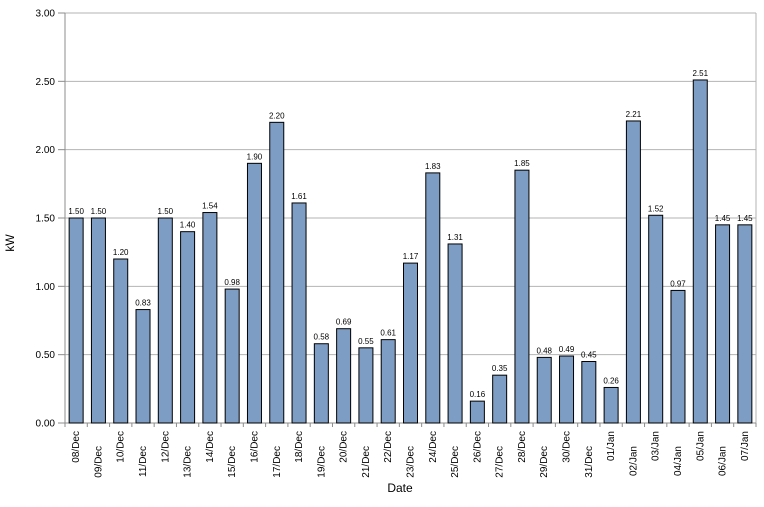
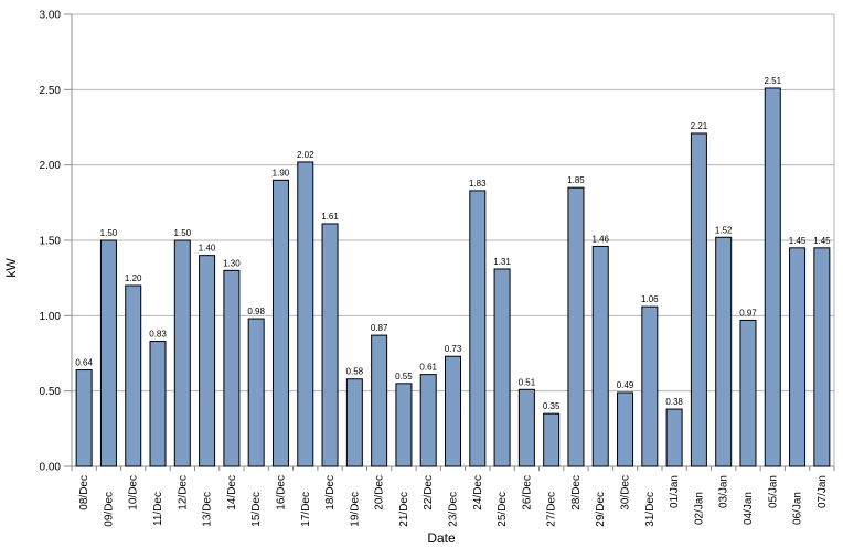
08/Dec: 1.50 -> 0.64
14/Dec: 1.54 -> 1.30
17/Dec: 2.20 -> 2.02
20/Dec: 0.69 -> 0.87
23/Dec: 1.17 -> 0.73
26/Dec: 0.16 -> 0.51
29/Dec: 0.48 -> 1.46
31/Dec: 0.45 -> 1.06
01/Jan: 0.26 -> 0.38
